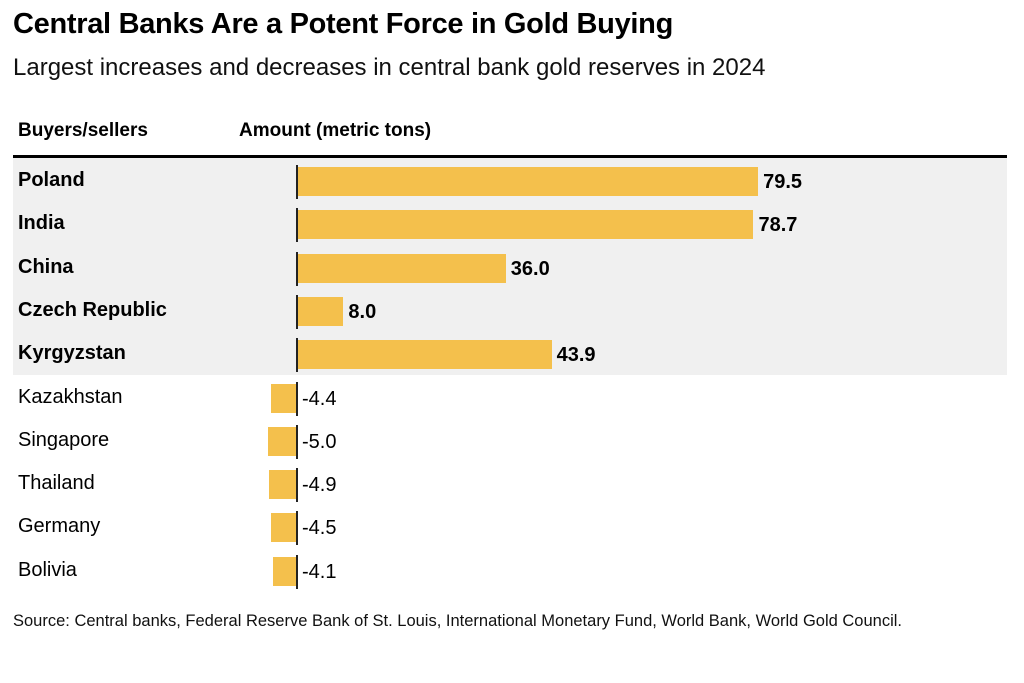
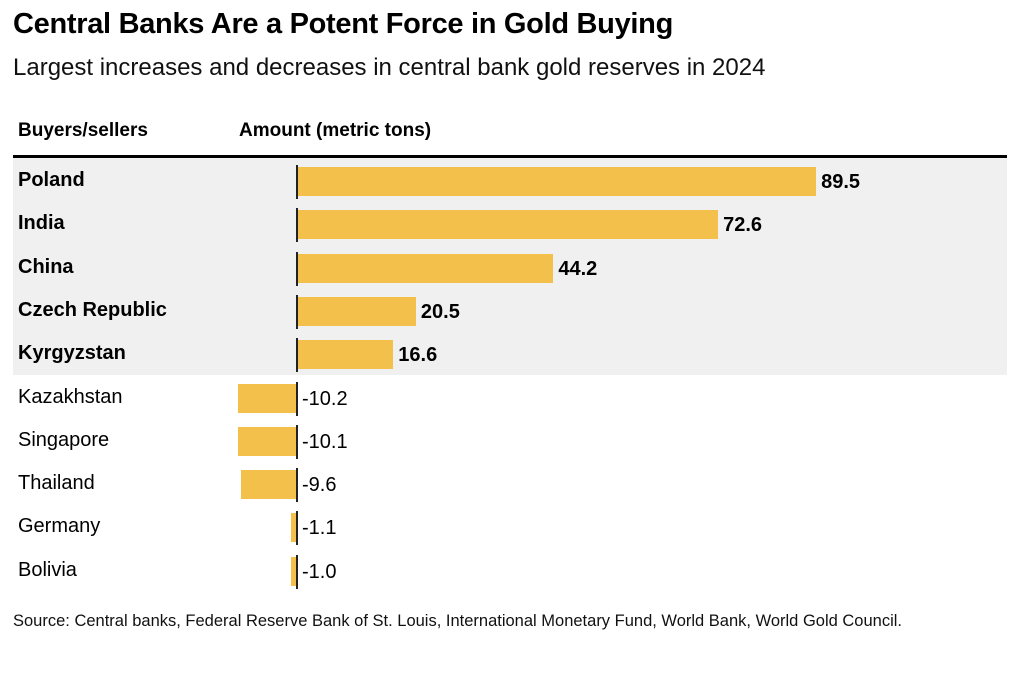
Poland: 79.5 -> 89.5
India: 78.7 -> 72.6
China: 36.0 -> 44.2
Czech Republic: 8.0 -> 20.5
Kyrgyzstan: 43.9 -> 16.6
Kazakhstan: -4.4 -> -10.2
Singapore: -5.0 -> -10.1
Thailand: -4.9 -> -9.6
Germany: -4.5 -> -1.1
Bolivia: -4.1 -> -1.0
